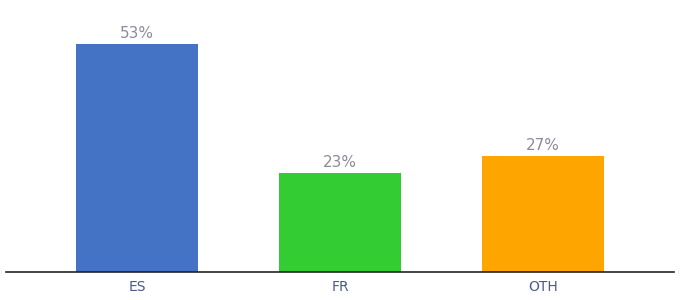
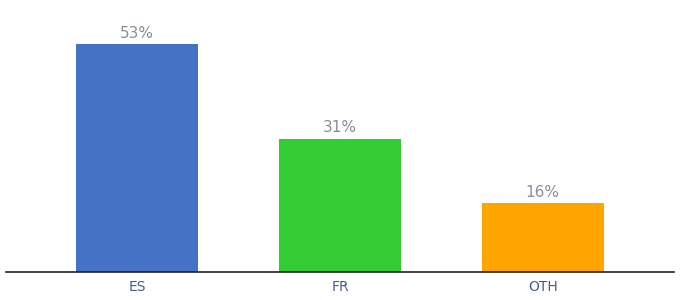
FR: 23% -> 31%
OTH: 27% -> 16%
